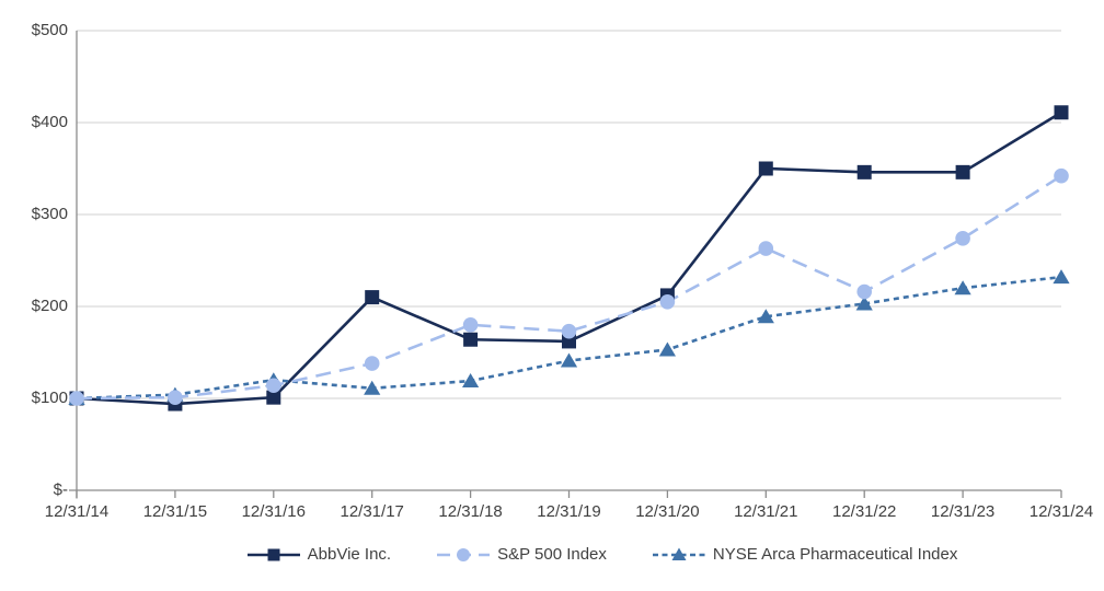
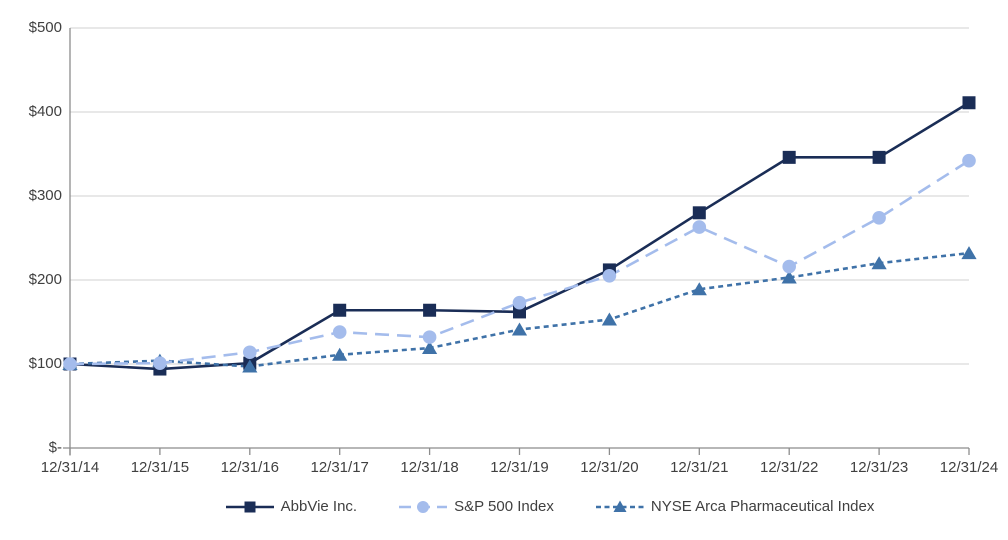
NYSE Arca Pharmaceutical Index/12/31/16: $120 -> $100
AbbVie Inc./12/31/17: $210 -> $160
S&P 500 Index/12/31/18: $180 -> $130
AbbVie Inc./12/31/21: $350 -> $280
